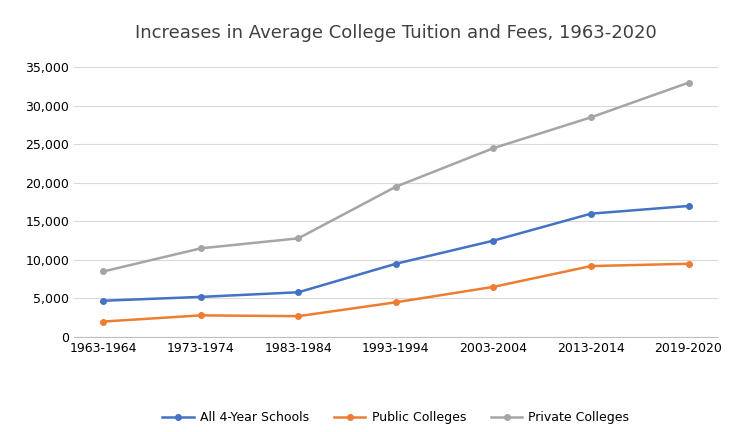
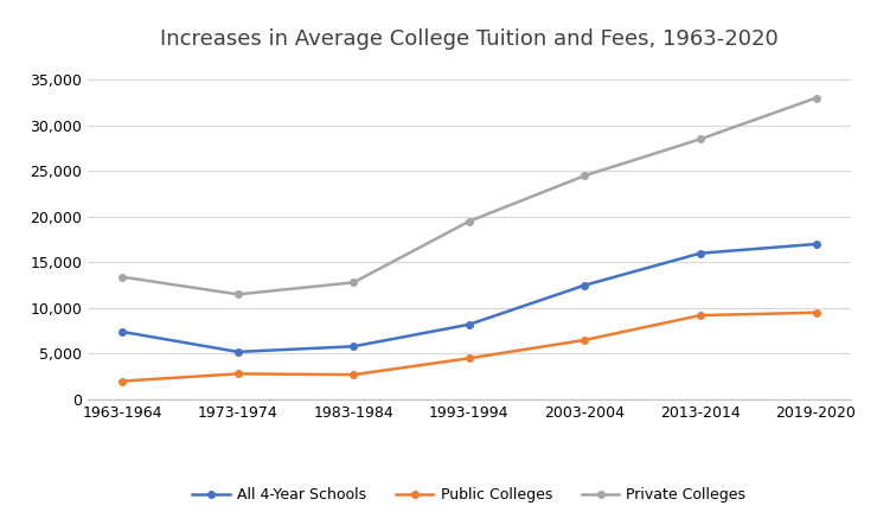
All 4-Year Schools/1963-1964: 4,700 -> 7,400
Private Colleges/1963-1964: 8,500 -> 13,400
All 4-Year Schools/1993-1994: 9,500 -> 8,200
